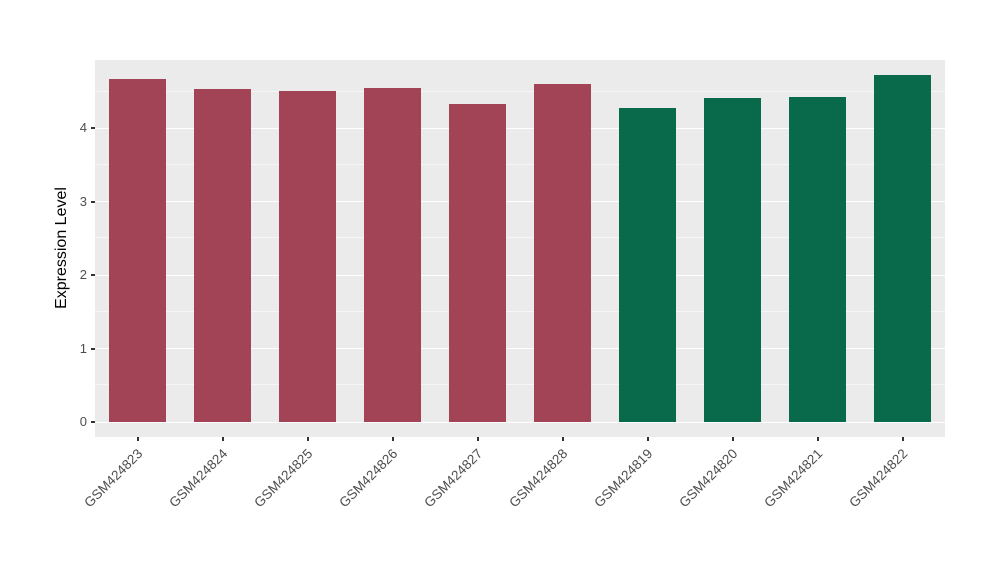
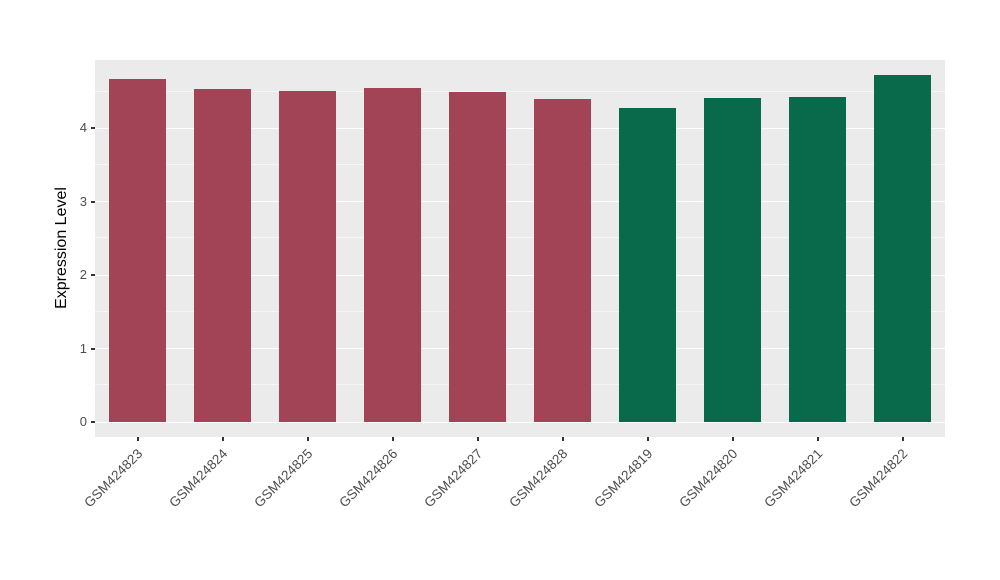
GSM424827: 4.3 -> 4.5
GSM424828: 4.6 -> 4.4
